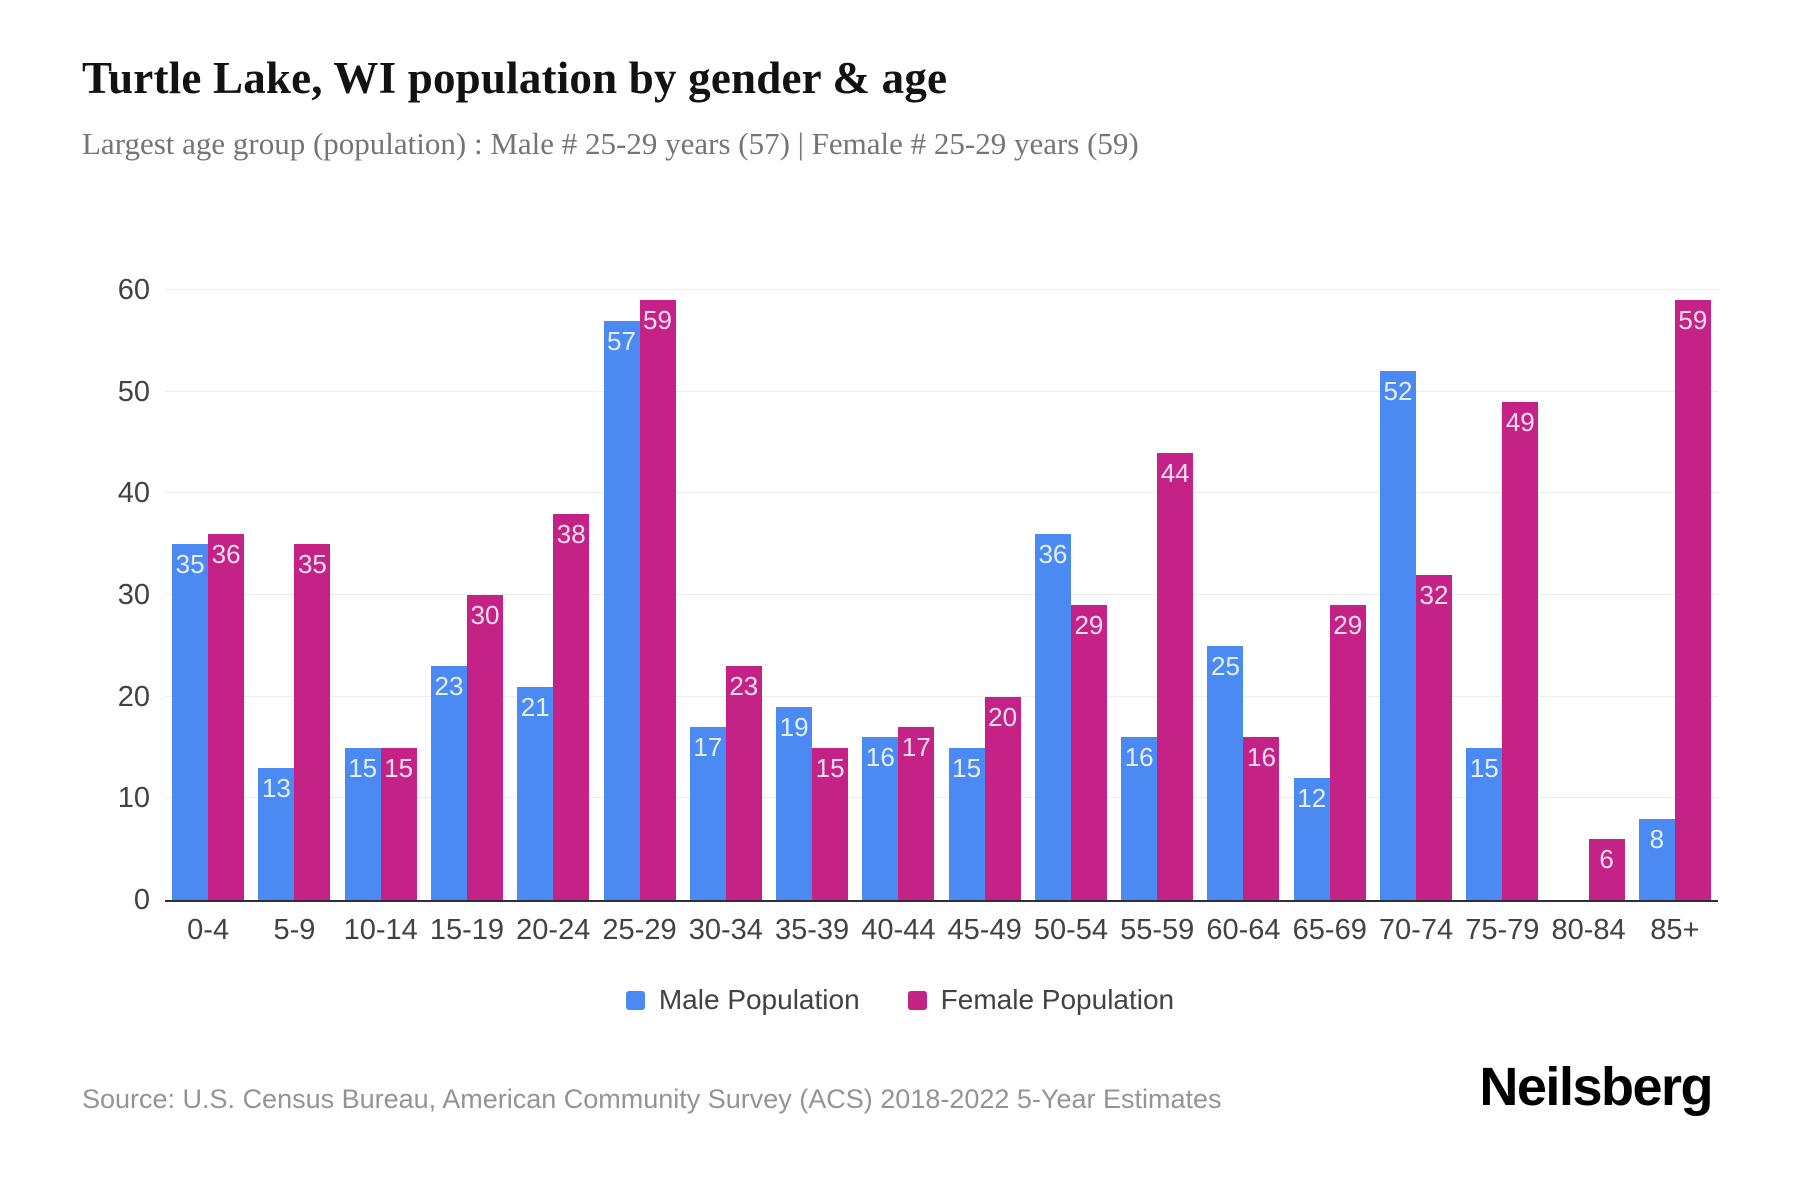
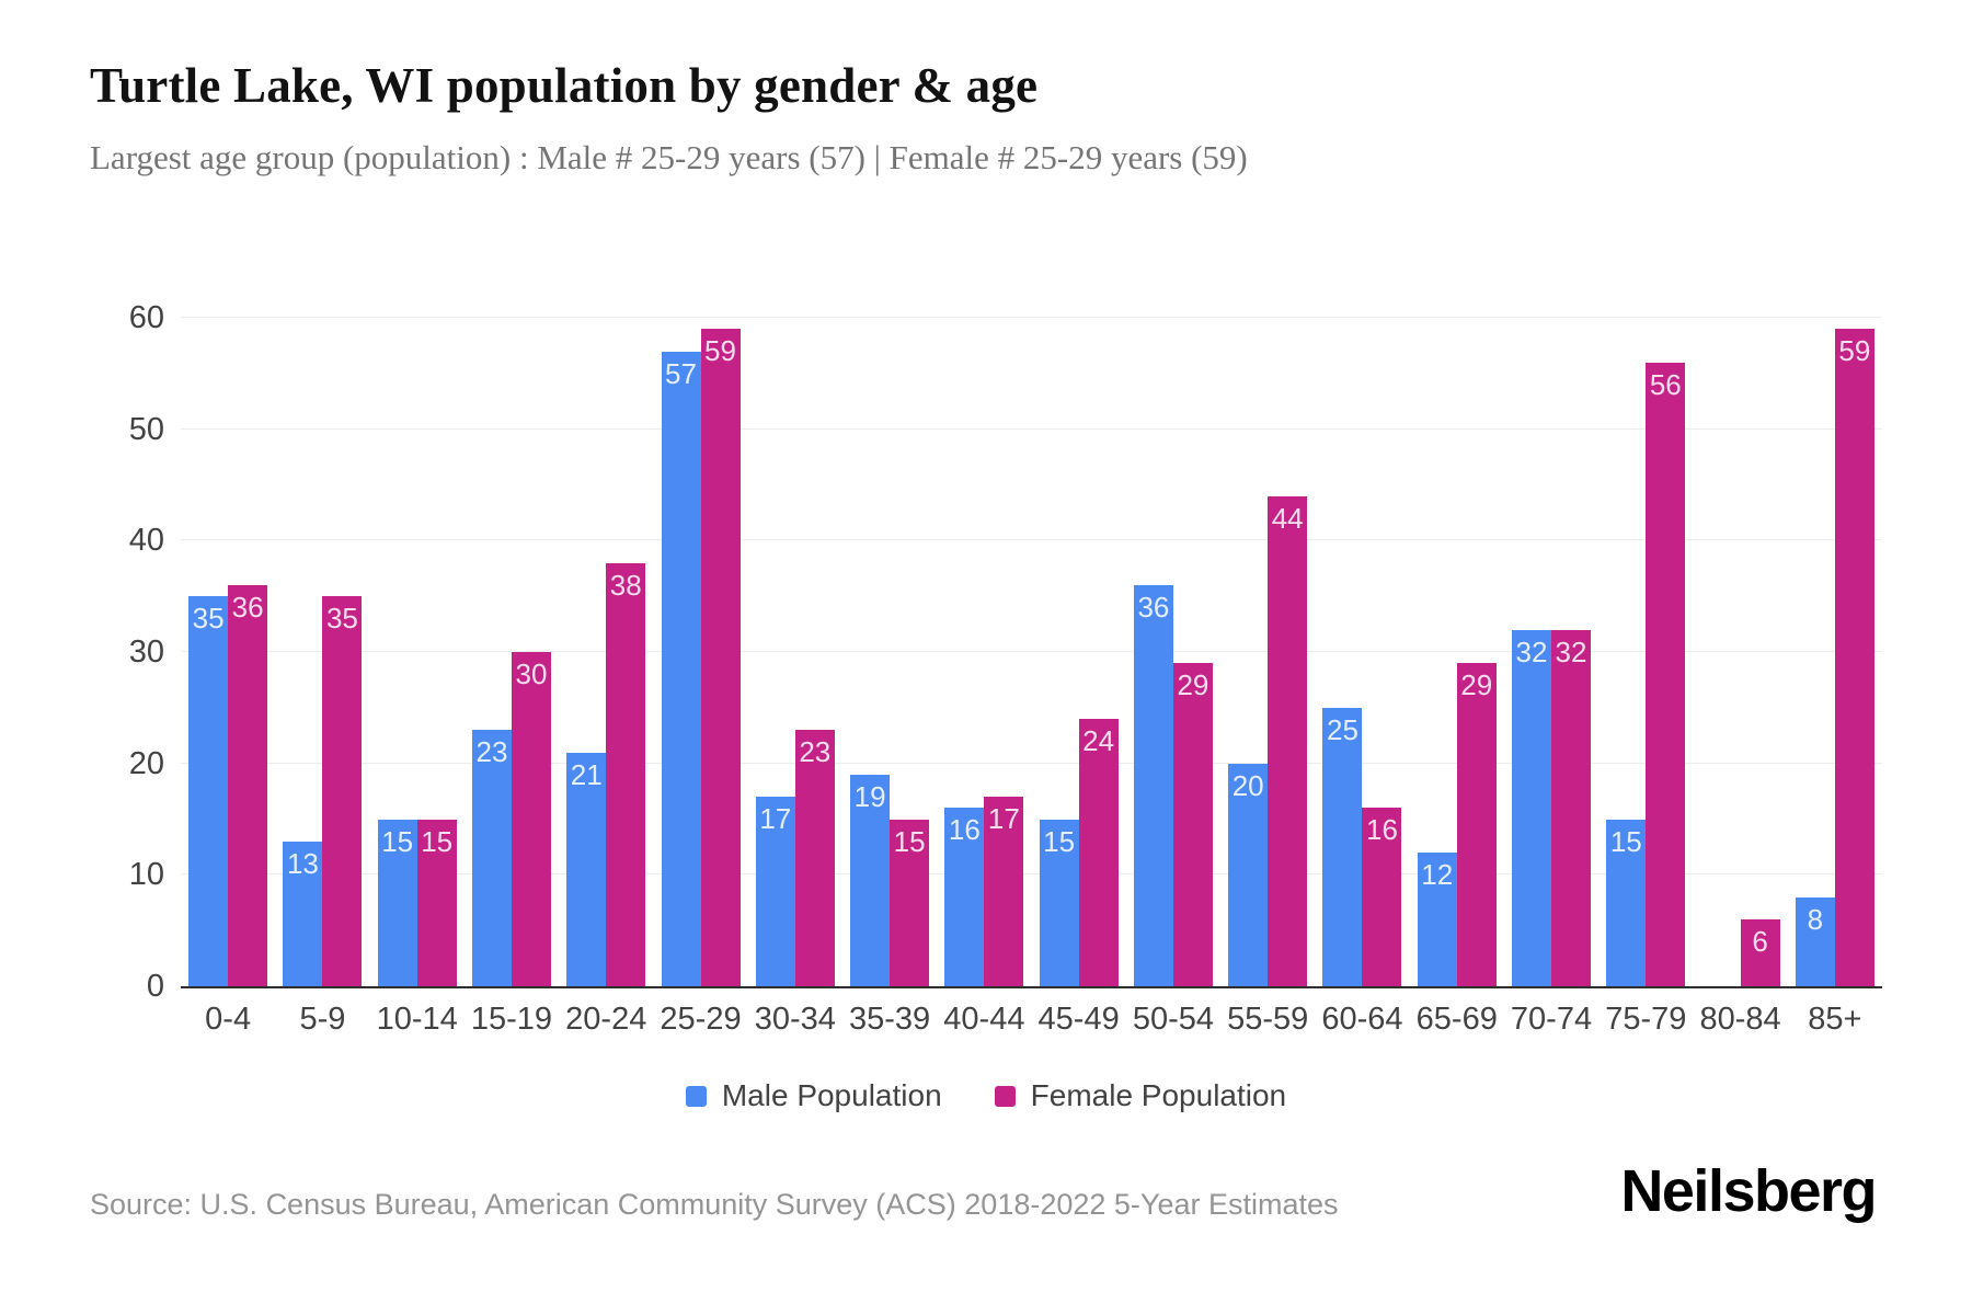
Female Population/45-49: 20 -> 24
Male Population/55-59: 16 -> 20
Male Population/70-74: 52 -> 32
Female Population/75-79: 49 -> 56
